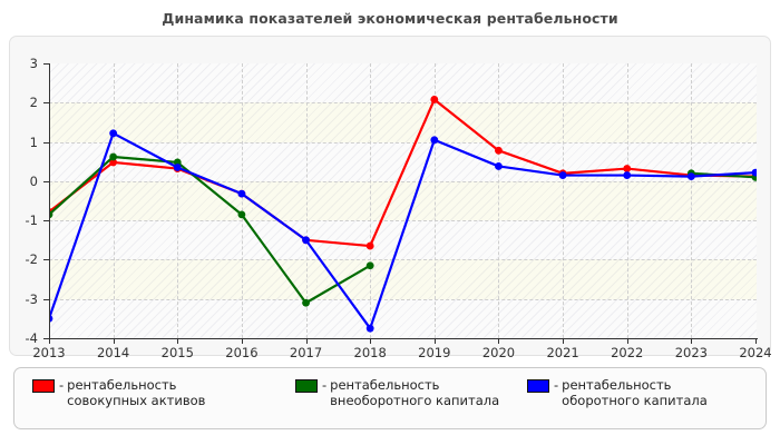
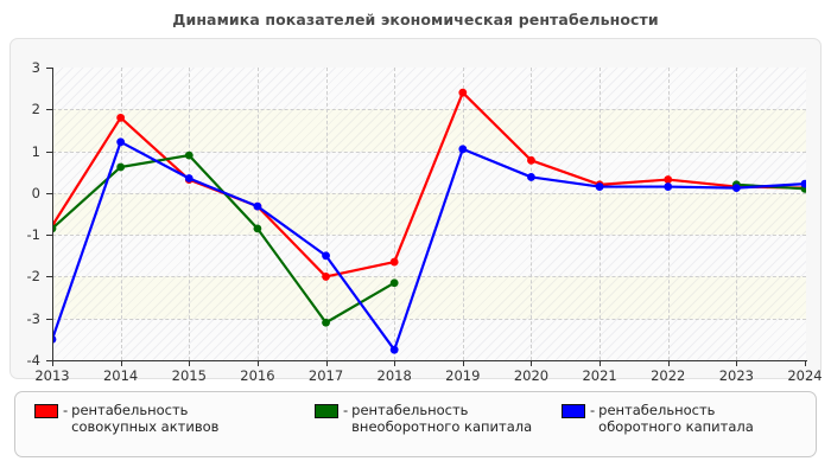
рентабельность совокупных активов/2014: 0.5 -> 1.8
рентабельность внеоборотного капитала/2015: 0.5 -> 0.9
рентабельность совокупных активов/2017: -1.5 -> -2.0
рентабельность совокупных активов/2019: 2.1 -> 2.4
